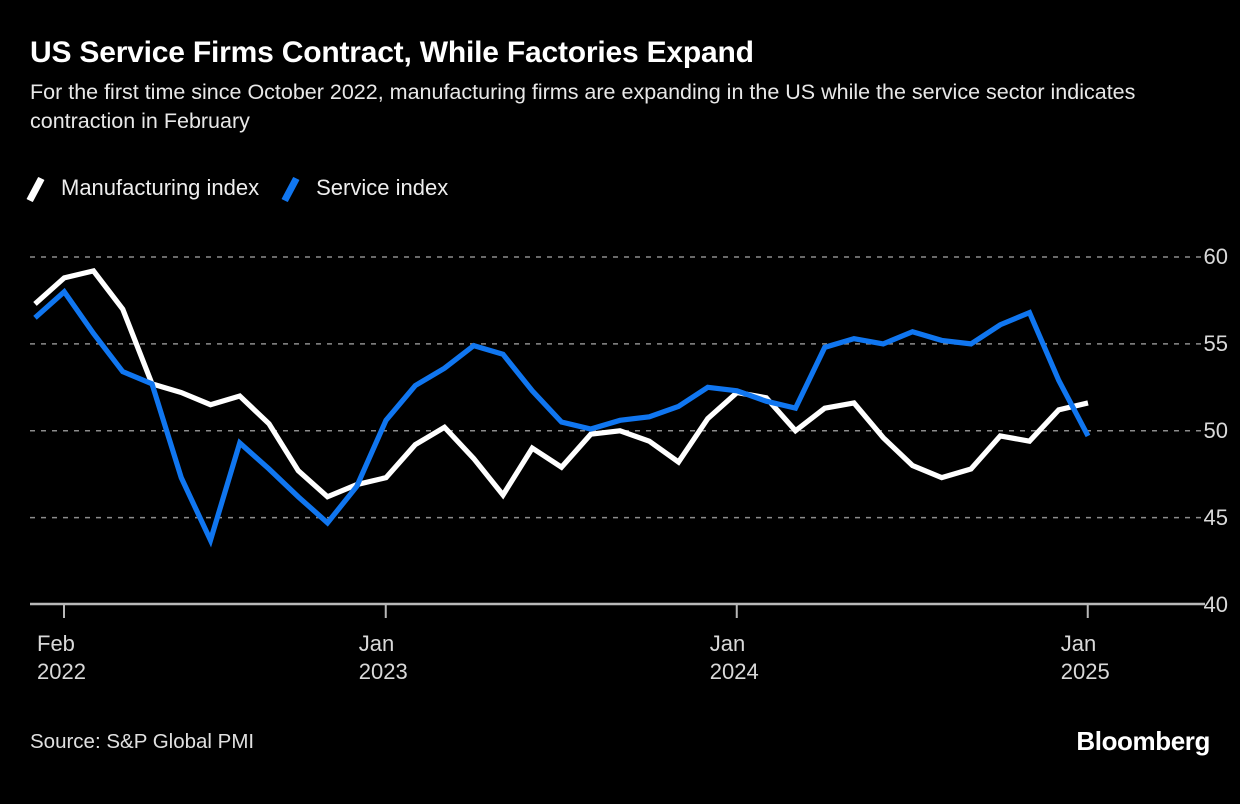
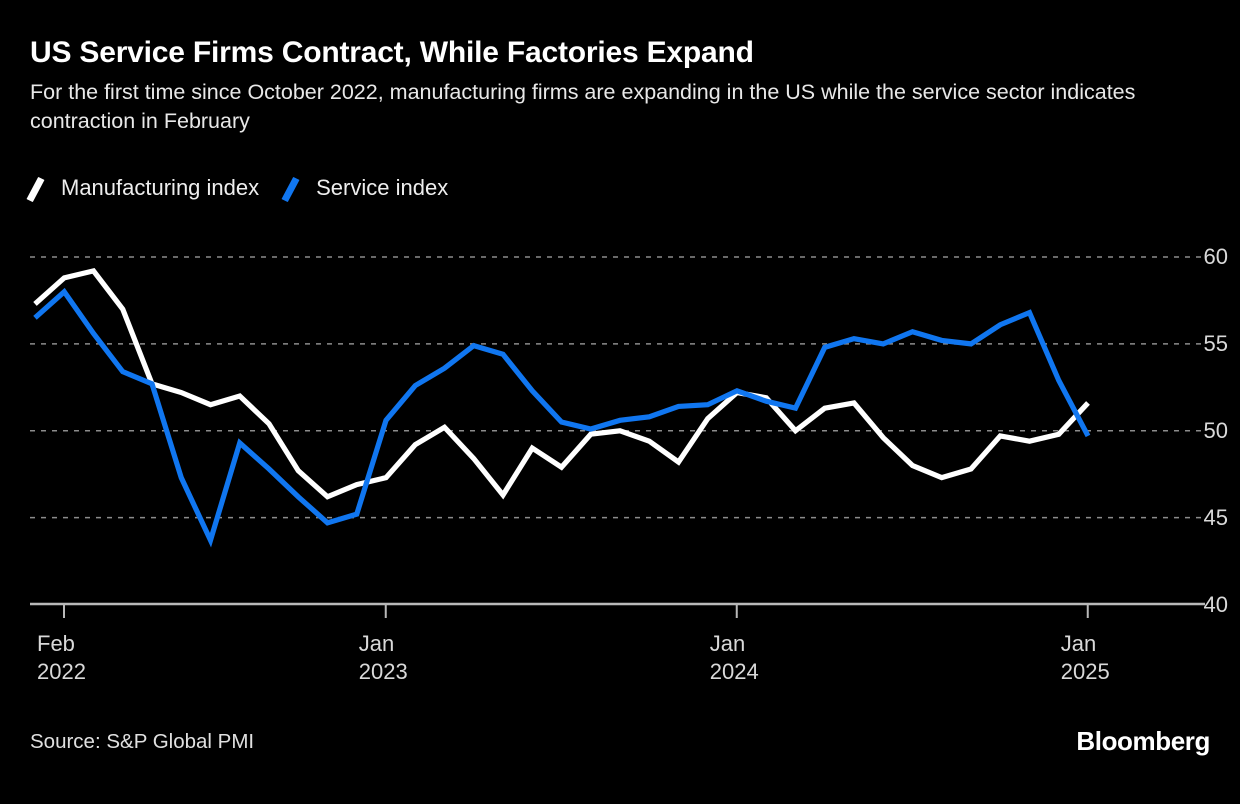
Service index/Jan 2023: 46.8 -> 45.2
Service index/Jan 2024: 52.5 -> 51.5
Manufacturing index/Jan 2025: 51.2 -> 49.8
